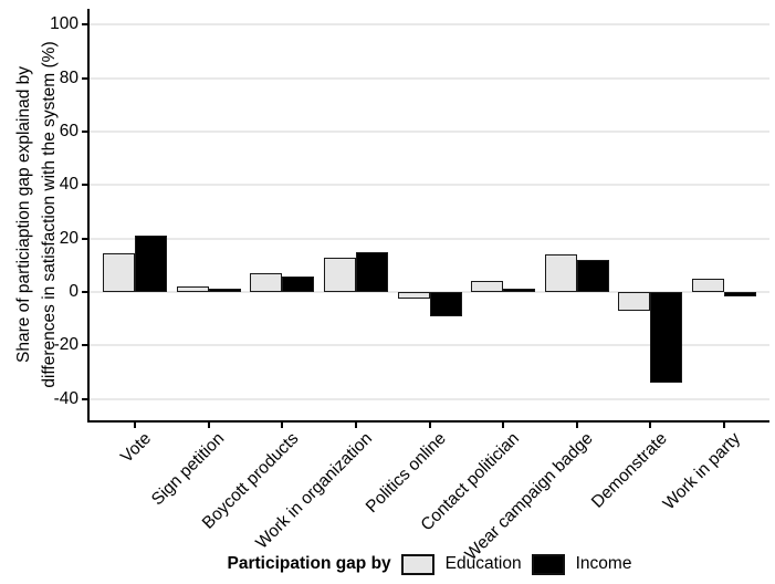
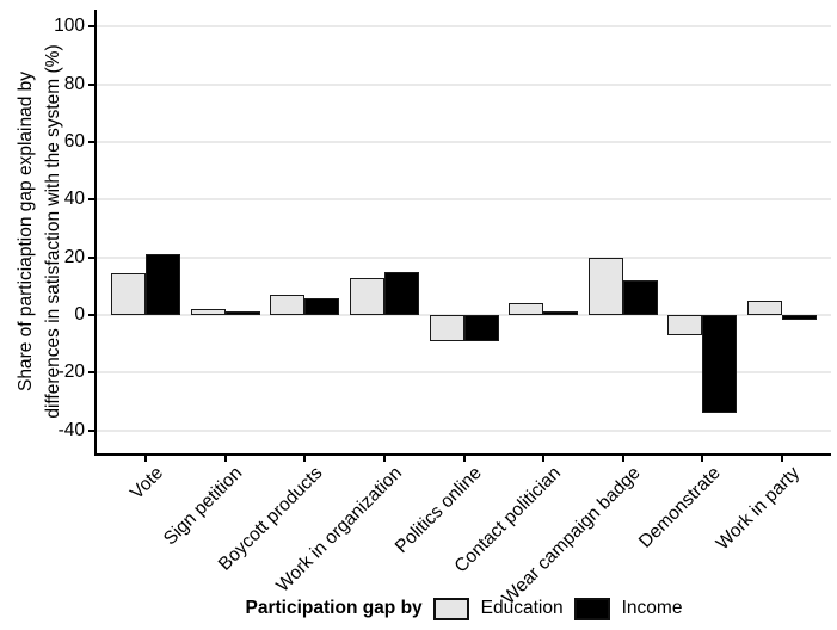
Education/Politics online: -2 -> -9
Education/Wear campaign badge: 14 -> 20
